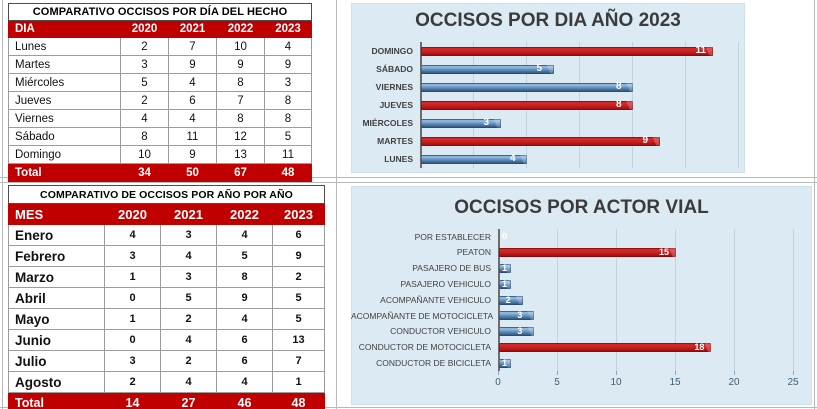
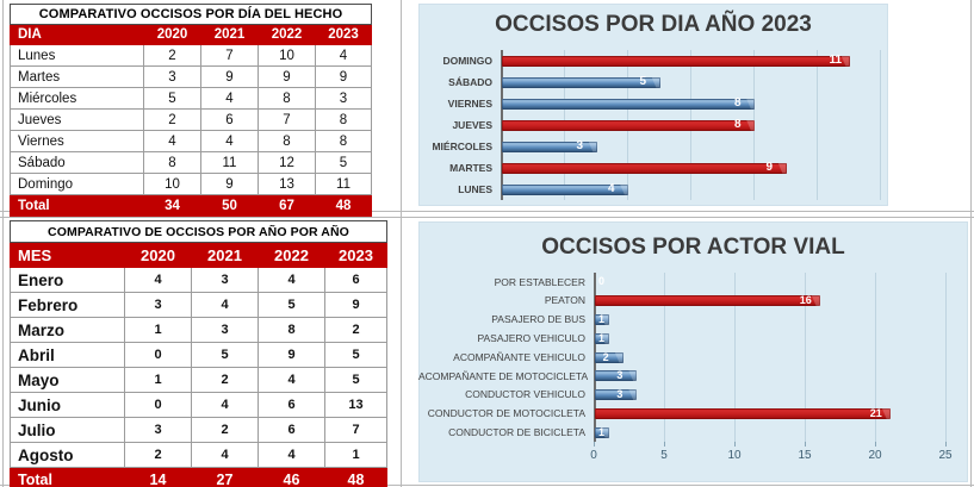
OCCISOS POR ACTOR VIAL/CONDUCTOR DE MOTOCICLETA: 18 -> 21
OCCISOS POR ACTOR VIAL/PEATON: 15 -> 16
